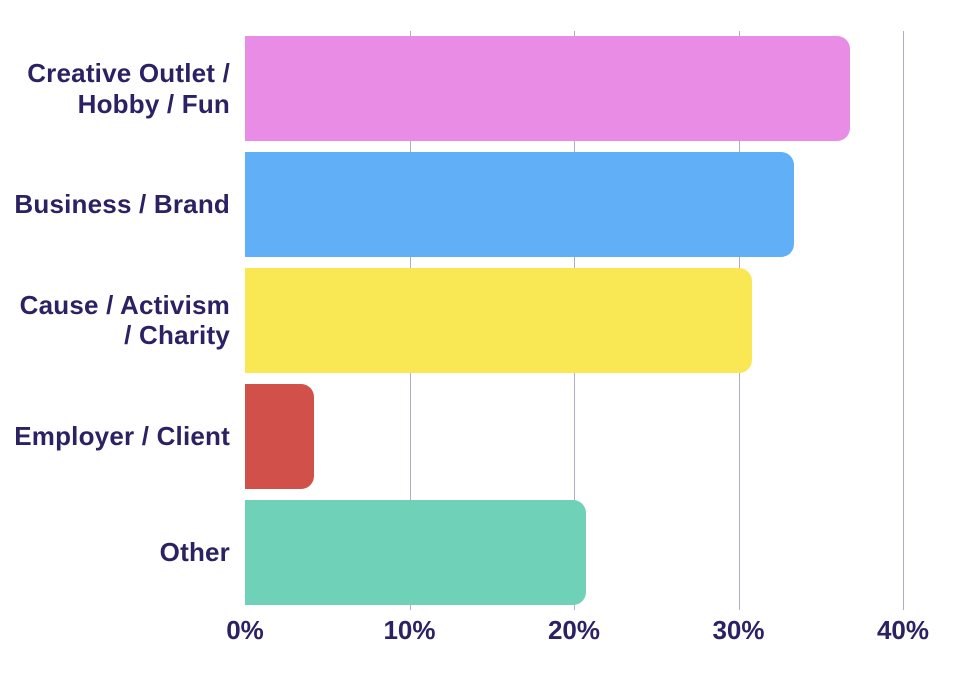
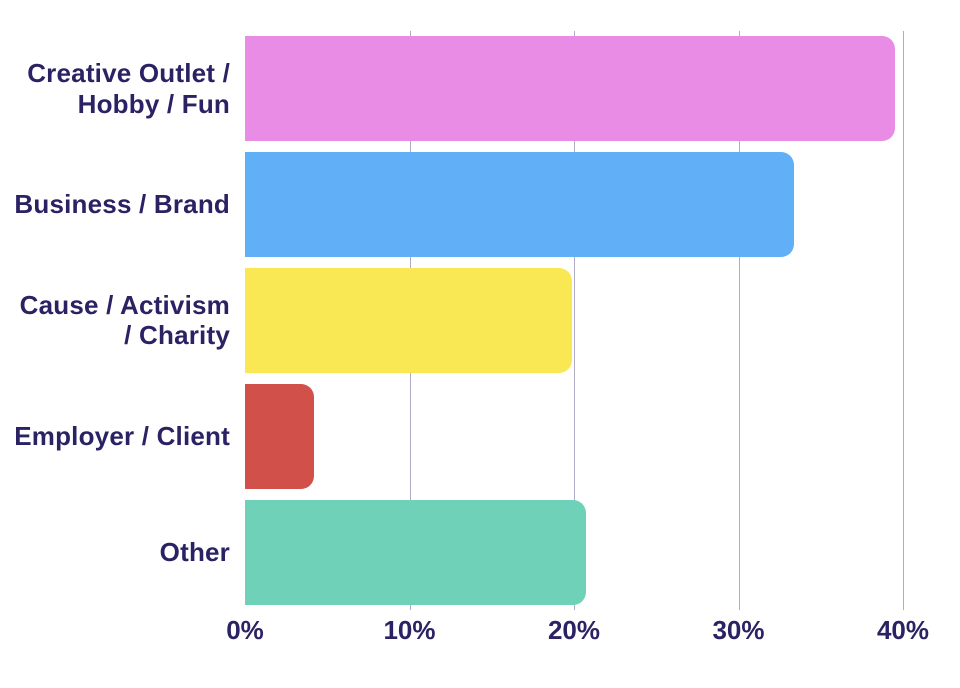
Creative Outlet / Hobby / Fun: 36.8% -> 39.5%
Cause / Activism / Charity: 30.8% -> 19.9%
